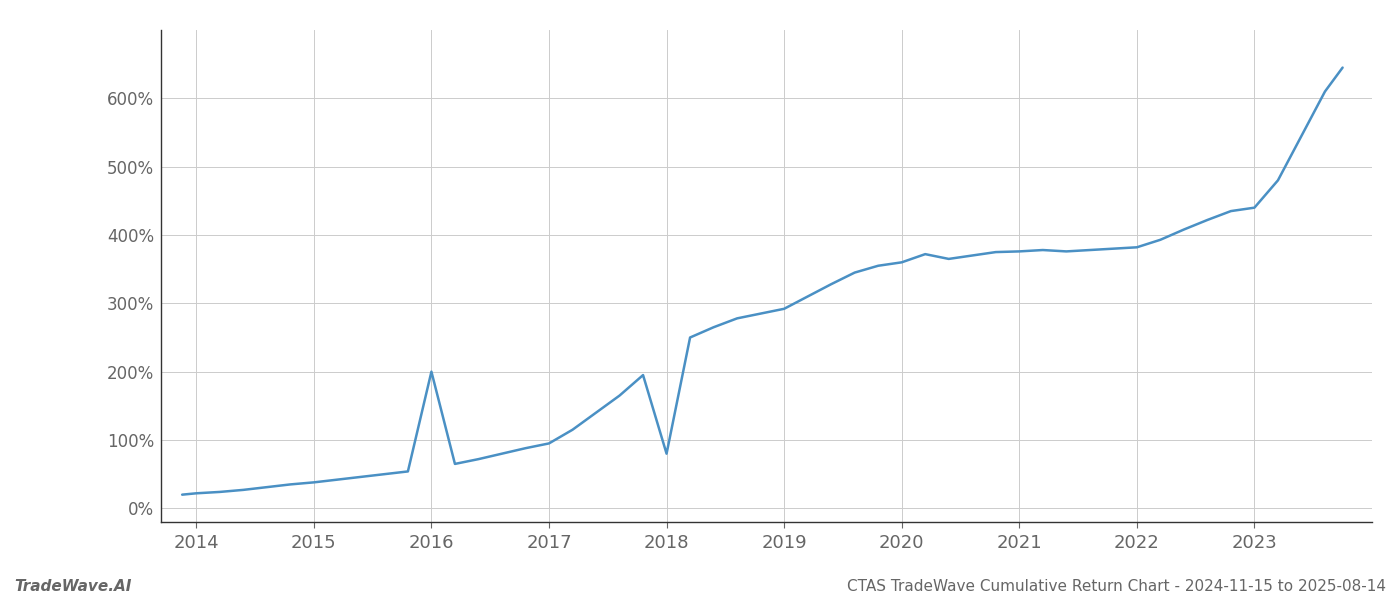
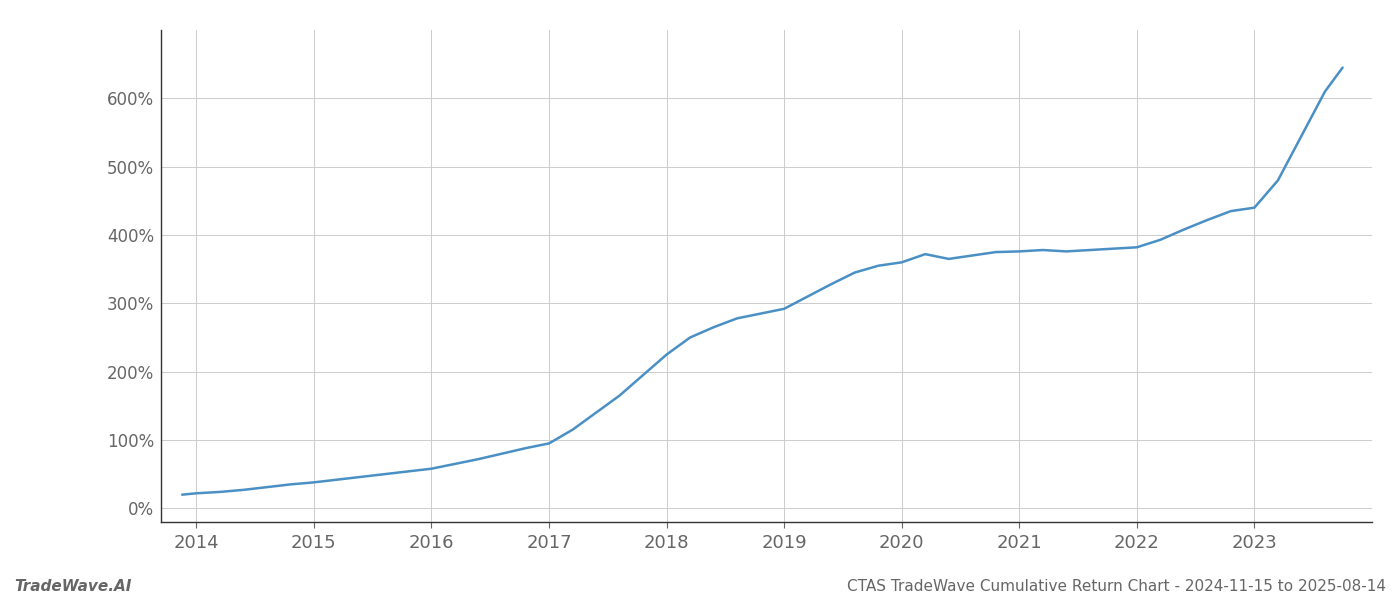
2016: 200% -> 58%
2018: 80% -> 225%
